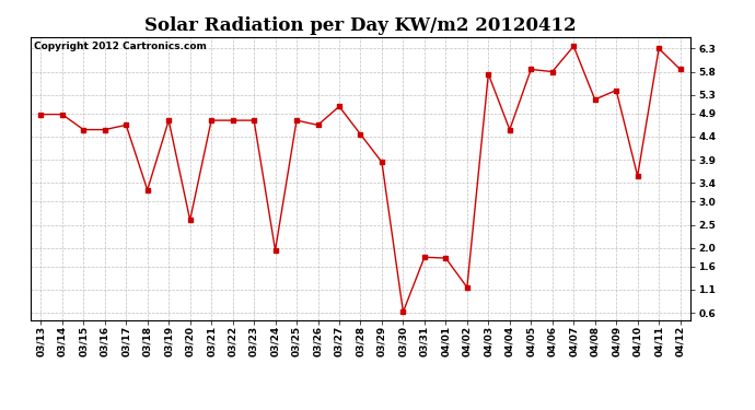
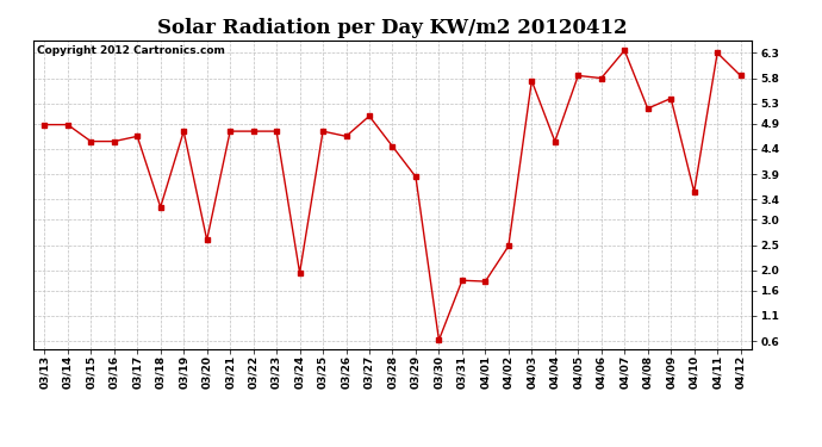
04/02: 1.15 -> 2.48
